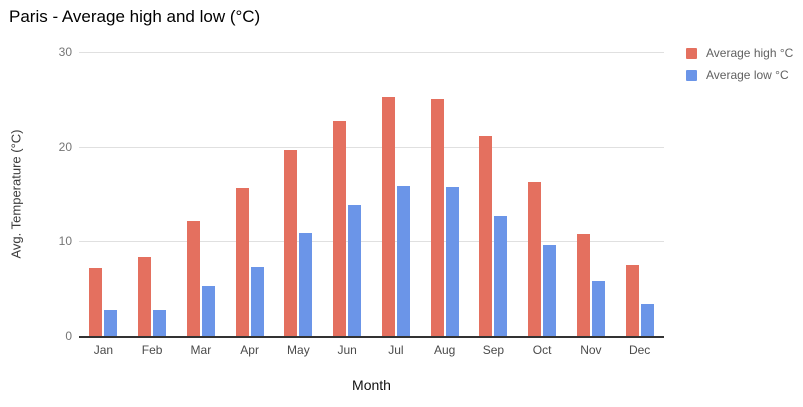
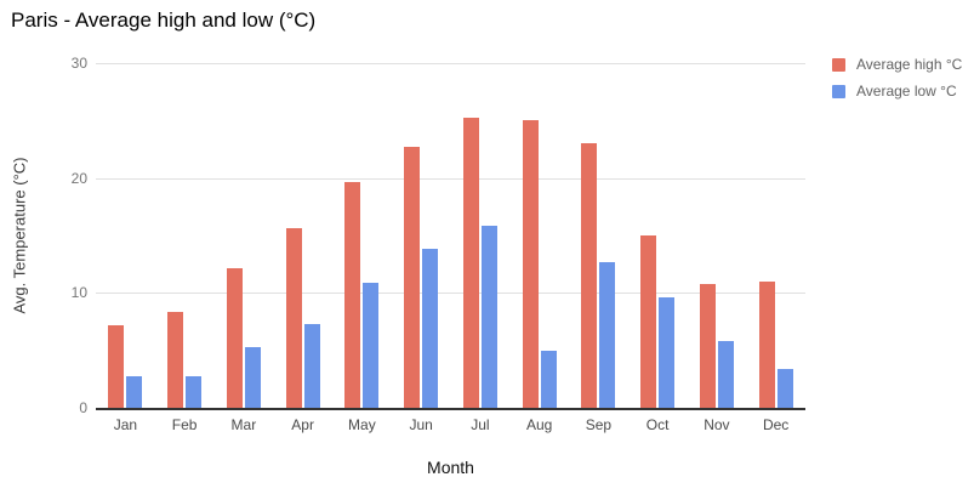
Average low °C/Aug: 16 -> 5
Average high °C/Sep: 21 -> 23
Average high °C/Oct: 16 -> 15
Average high °C/Dec: 8 -> 11
